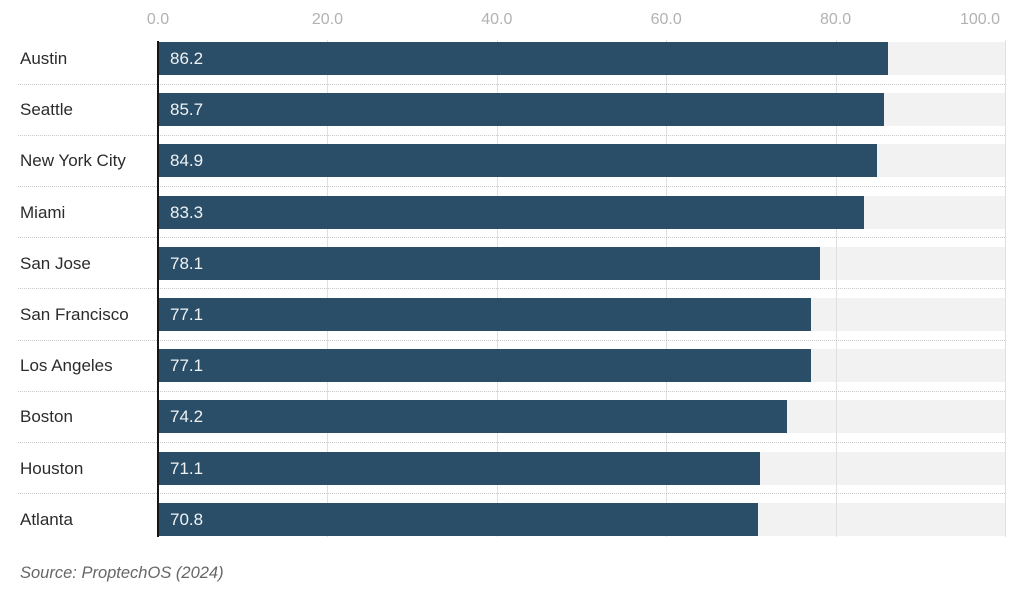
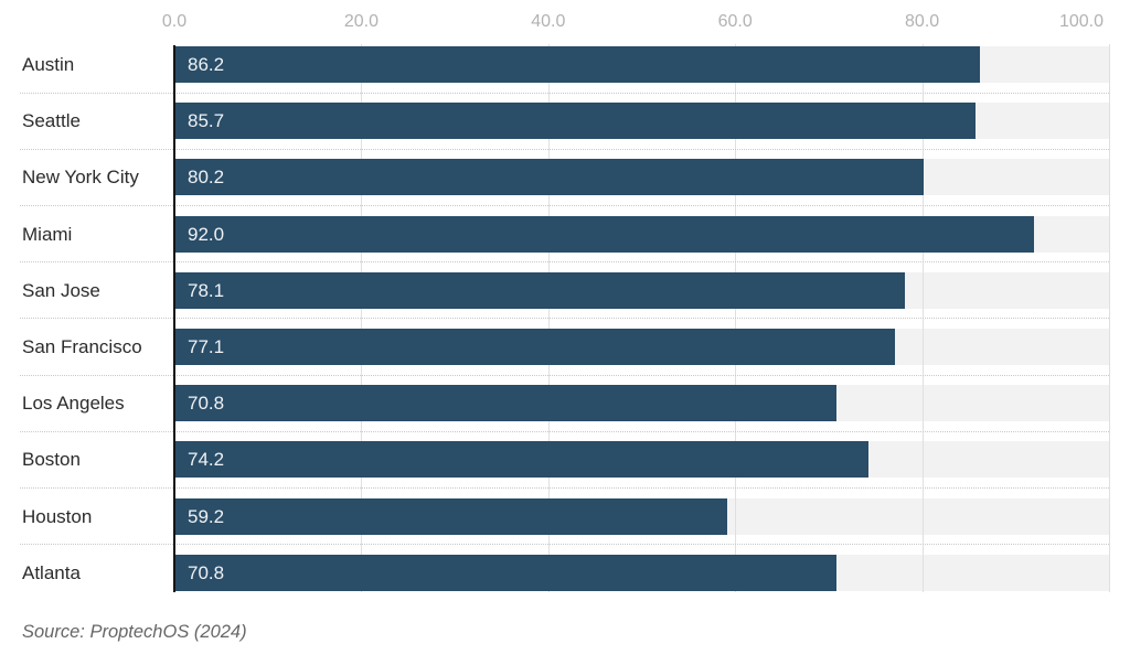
New York City: 84.9 -> 80.2
Miami: 83.3 -> 92.0
Los Angeles: 77.1 -> 70.8
Houston: 71.1 -> 59.2
